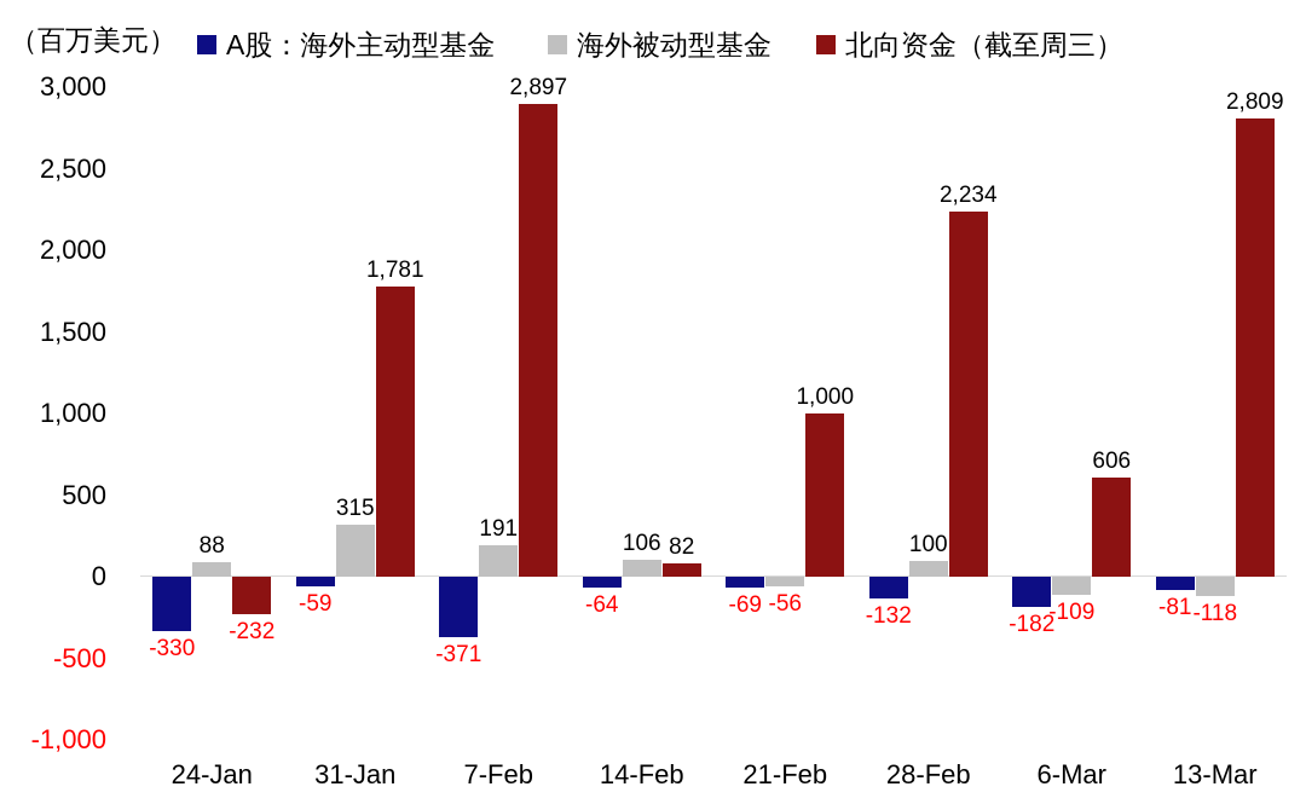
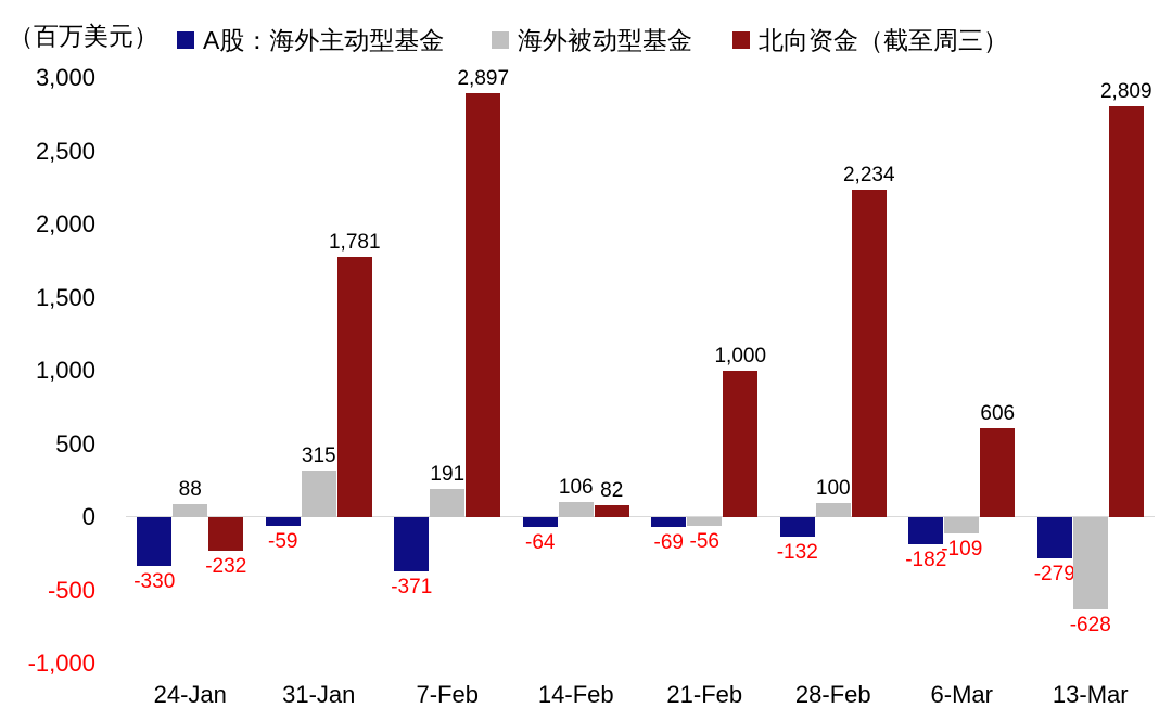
A股：海外主动型基金/13-Mar: -81 -> -279
海外被动型基金/13-Mar: -118 -> -628
